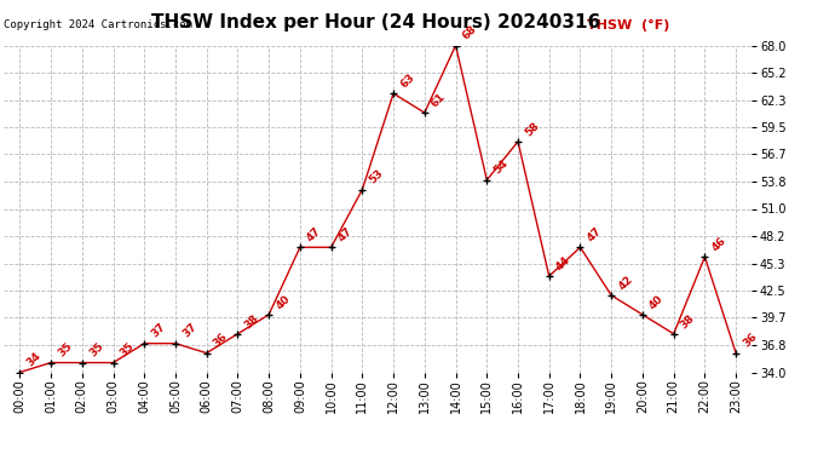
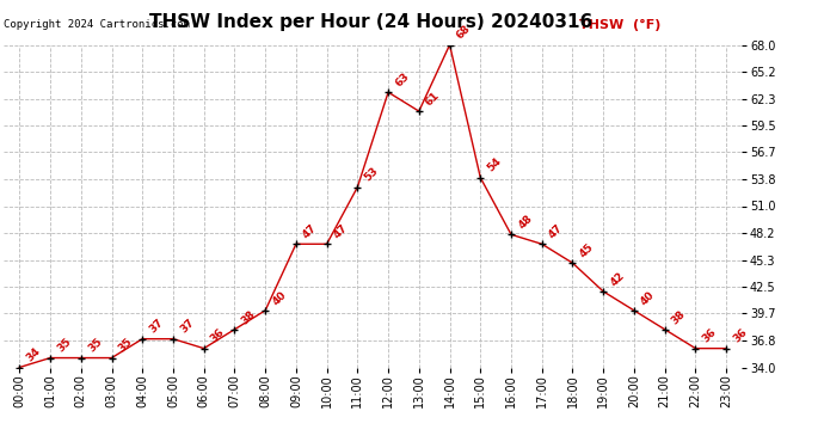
16:00: 58 -> 48
17:00: 44 -> 47
18:00: 47 -> 45
22:00: 46 -> 36
